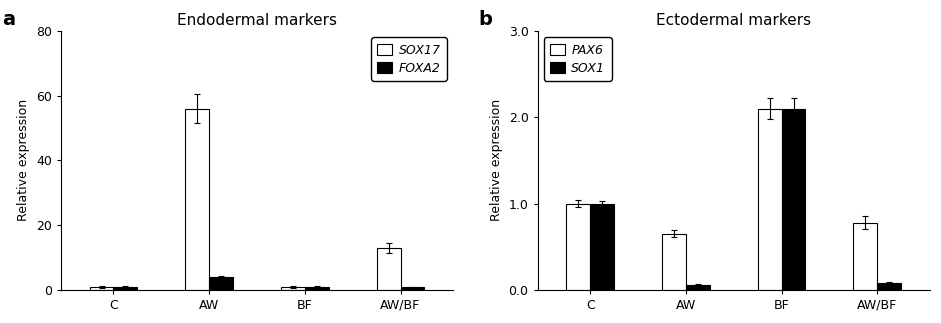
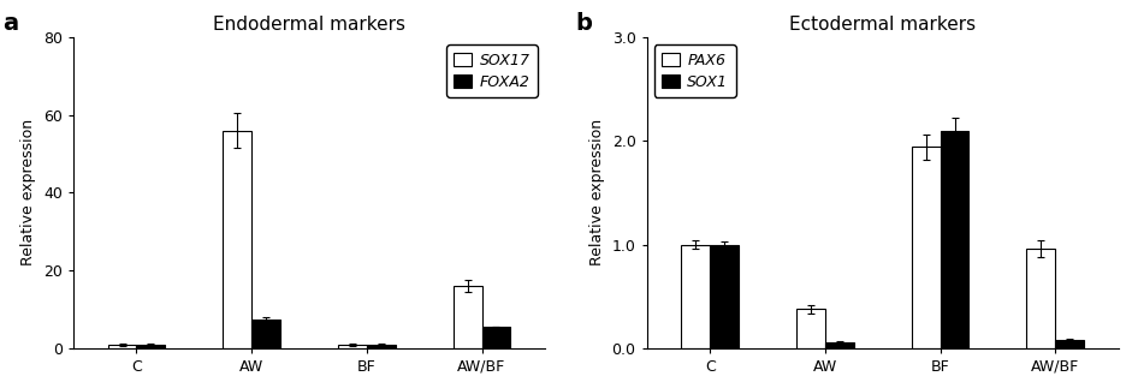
Endodermal markers/FOXA2/AW: 4.0 -> 7.5
Endodermal markers/SOX17/AW/BF: 13 -> 16
Endodermal markers/FOXA2/AW/BF: 0.8 -> 5.5
Ectodermal markers/PAX6/AW: 0.65 -> 0.38
Ectodermal markers/PAX6/BF: 2.10 -> 1.94
Ectodermal markers/PAX6/AW/BF: 0.78 -> 0.96
